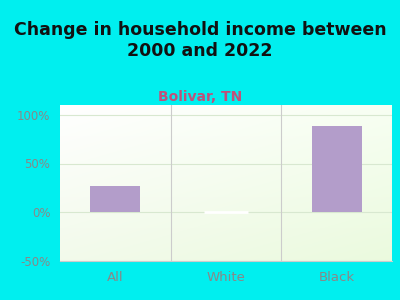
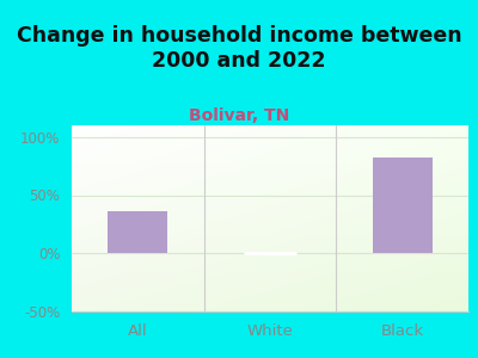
All: 27% -> 36%
Black: 88% -> 82%
